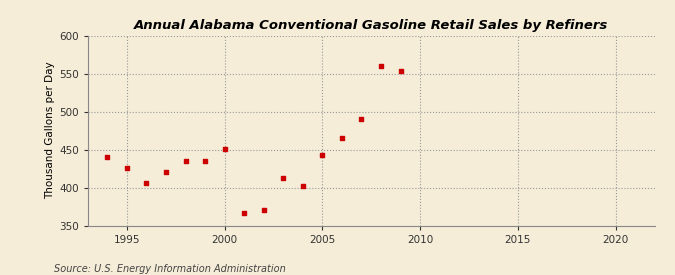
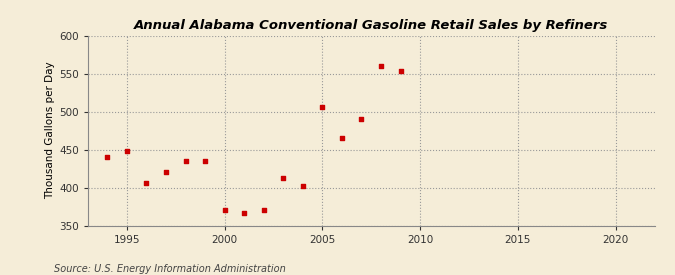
1995: 426 -> 448
2000: 451 -> 370
2005: 443 -> 506
